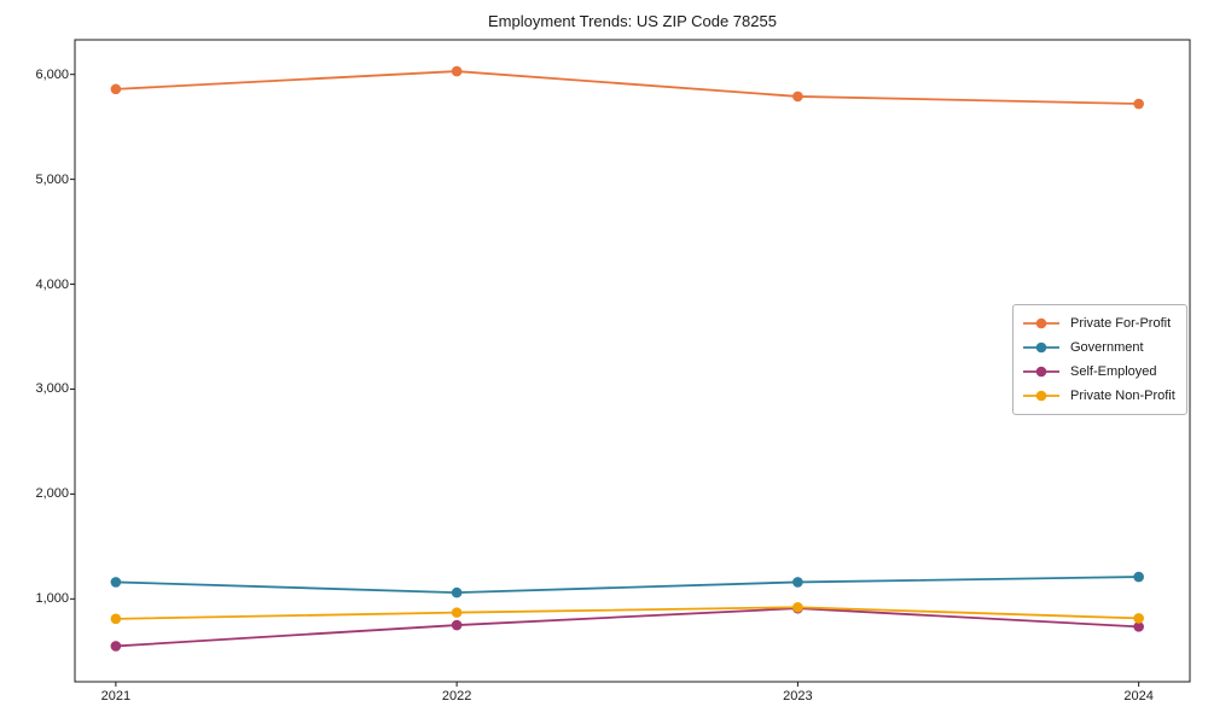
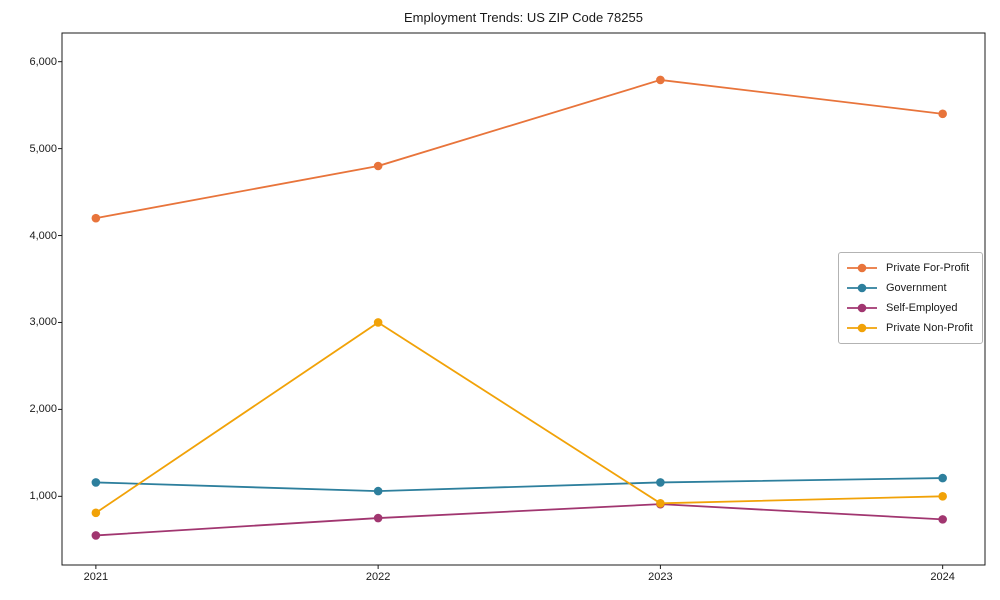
Private For-Profit/2021: 5900 -> 4200
Private For-Profit/2022: 6000 -> 4800
Private Non-Profit/2022: 900 -> 3000
Private For-Profit/2024: 5700 -> 5400
Private Non-Profit/2024: 800 -> 1000
